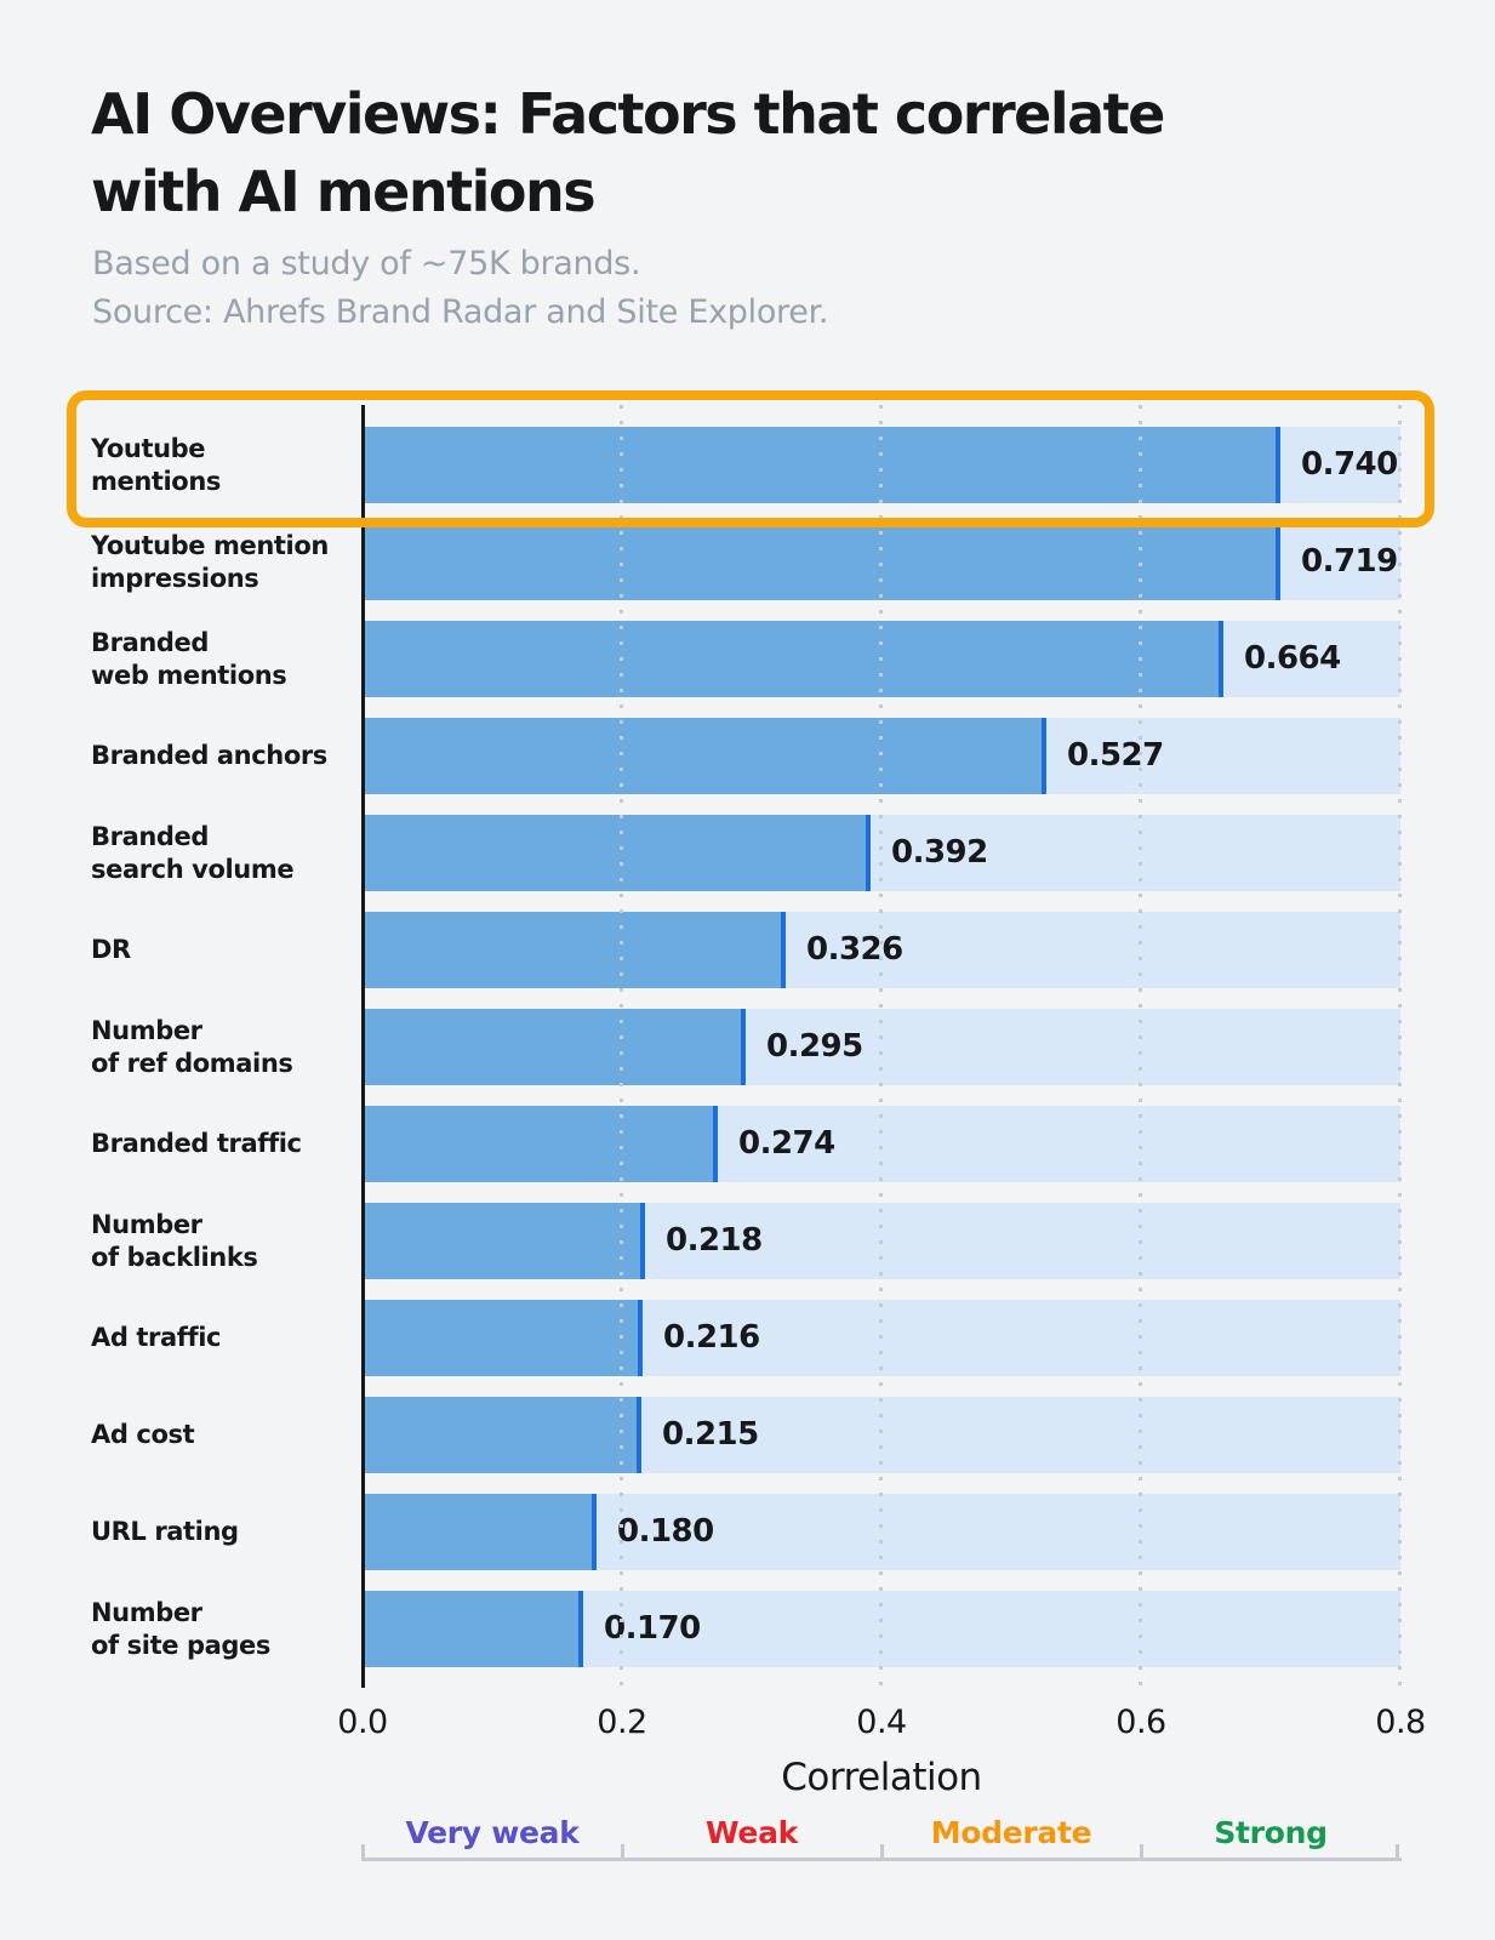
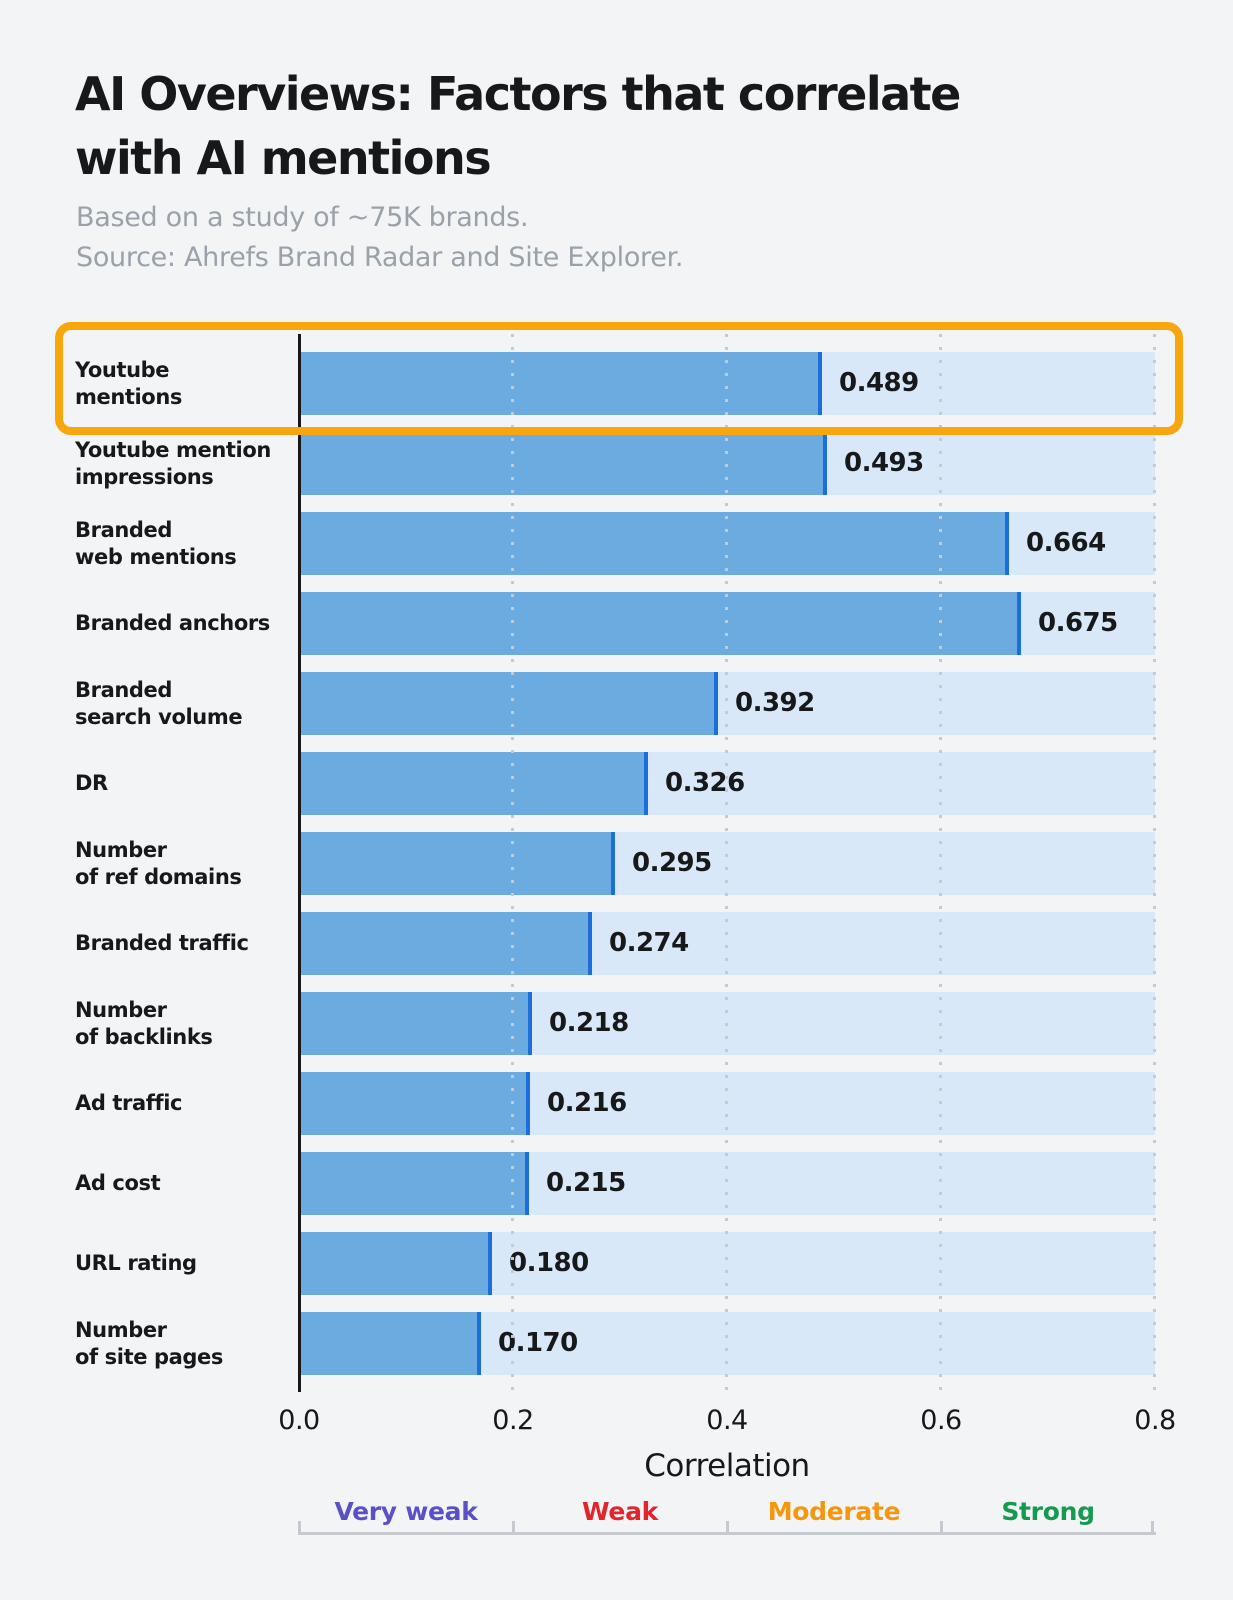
Youtube mentions: 0.740 -> 0.489
Youtube mention impressions: 0.719 -> 0.493
Branded anchors: 0.527 -> 0.675
